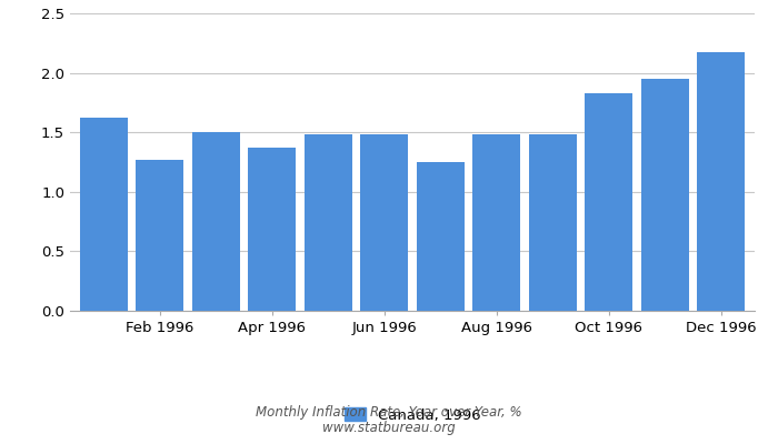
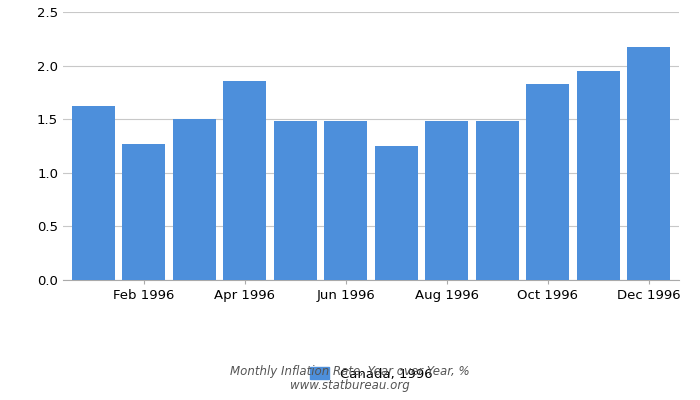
Apr 1996: 1.37 -> 1.86
